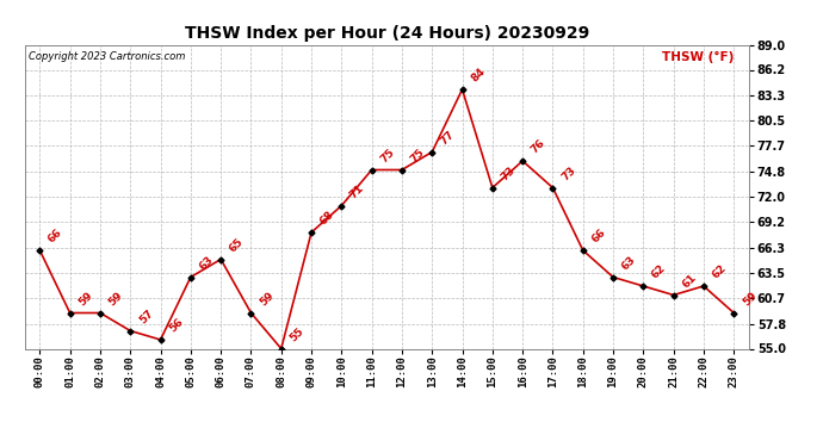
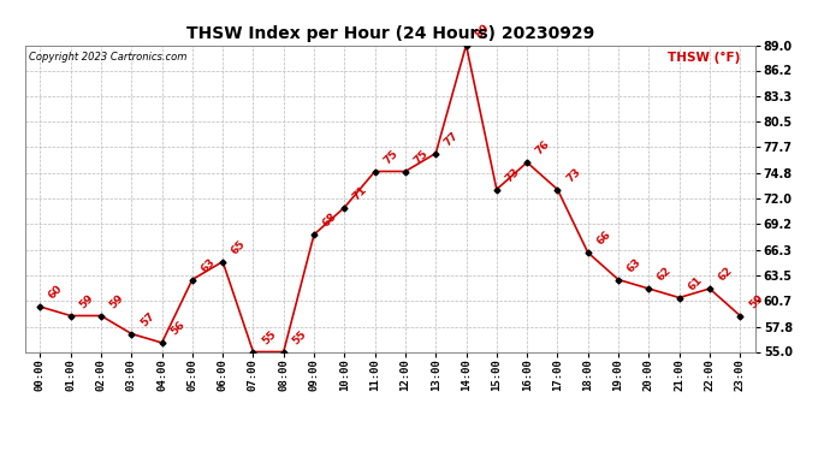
00:00: 66 -> 60
07:00: 59 -> 55
14:00: 84 -> 89
